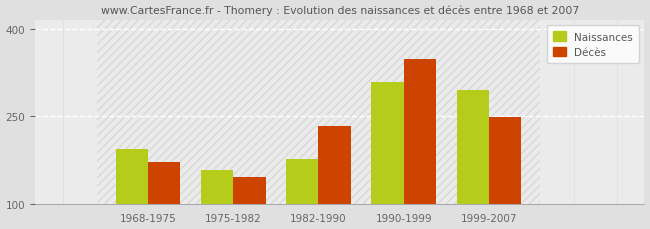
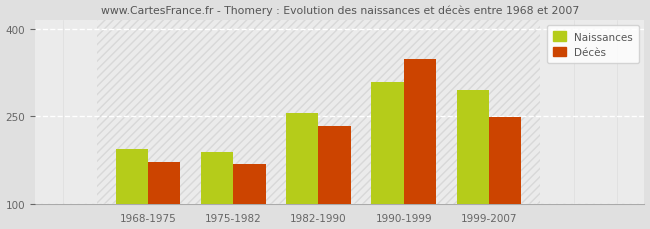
Naissances/1975-1982: 158 -> 188
Décès/1975-1982: 146 -> 168
Naissances/1982-1990: 176 -> 255
